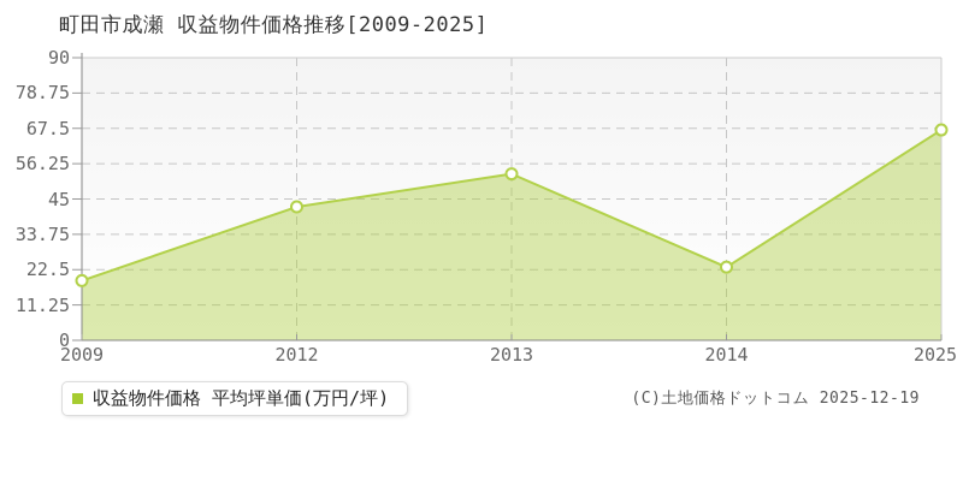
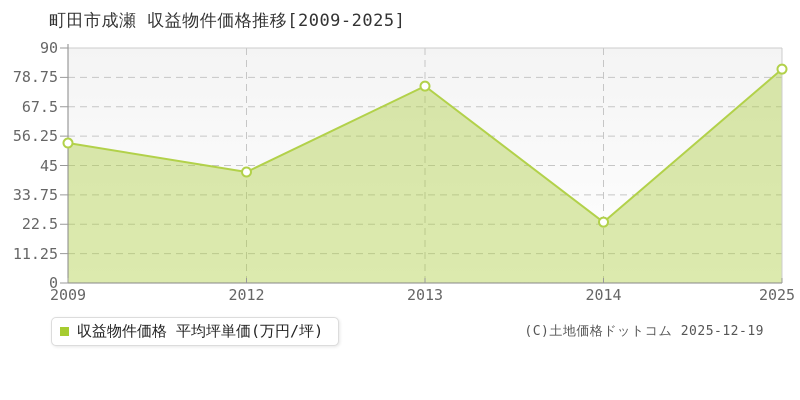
2009: 19 -> 54
2013: 53 -> 75
2025: 67 -> 82
